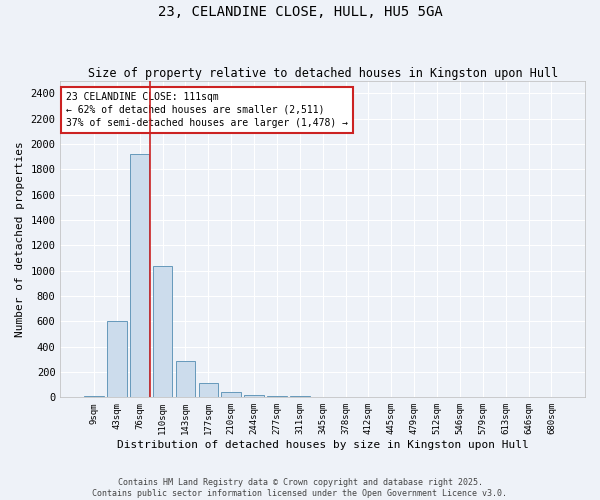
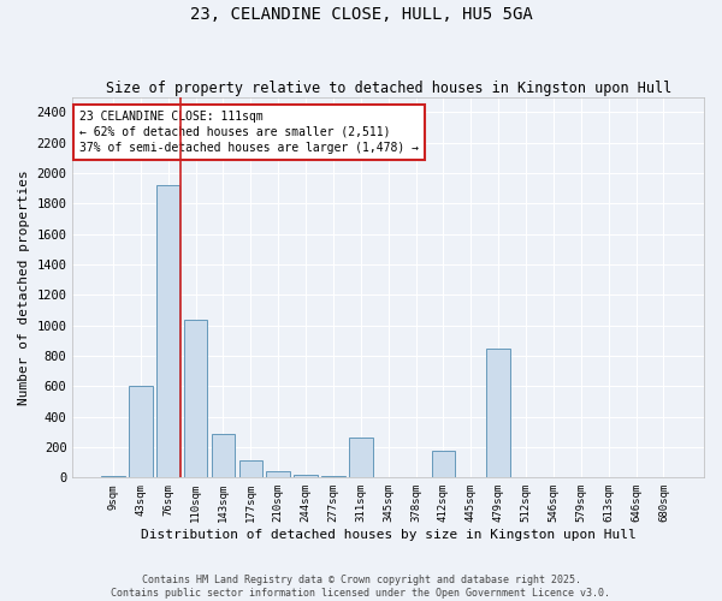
311sqm: 10 -> 260
412sqm: 0 -> 180
479sqm: 0 -> 850
